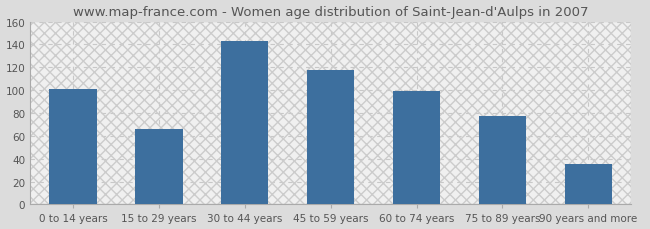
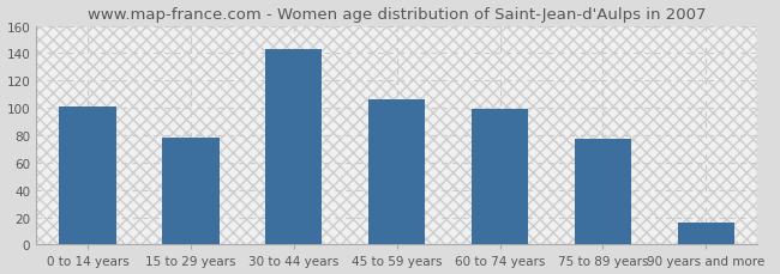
15 to 29 years: 66 -> 78
45 to 59 years: 118 -> 106
90 years and more: 35 -> 16
